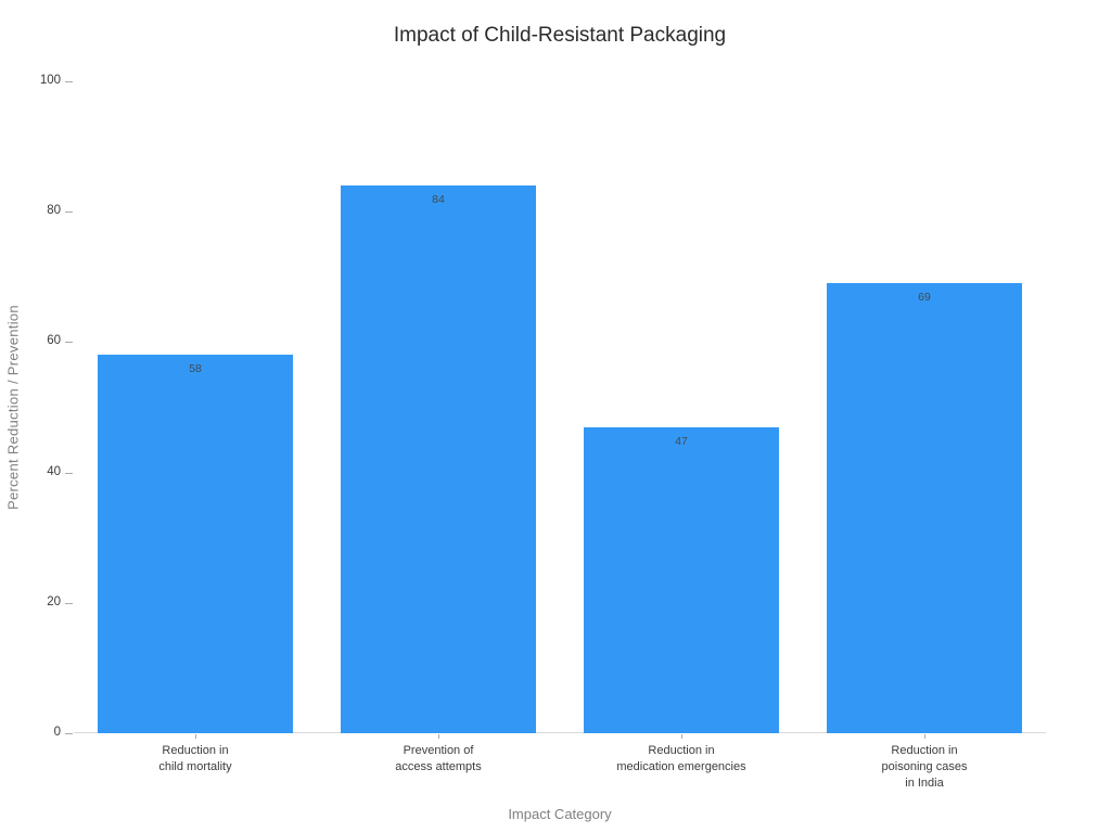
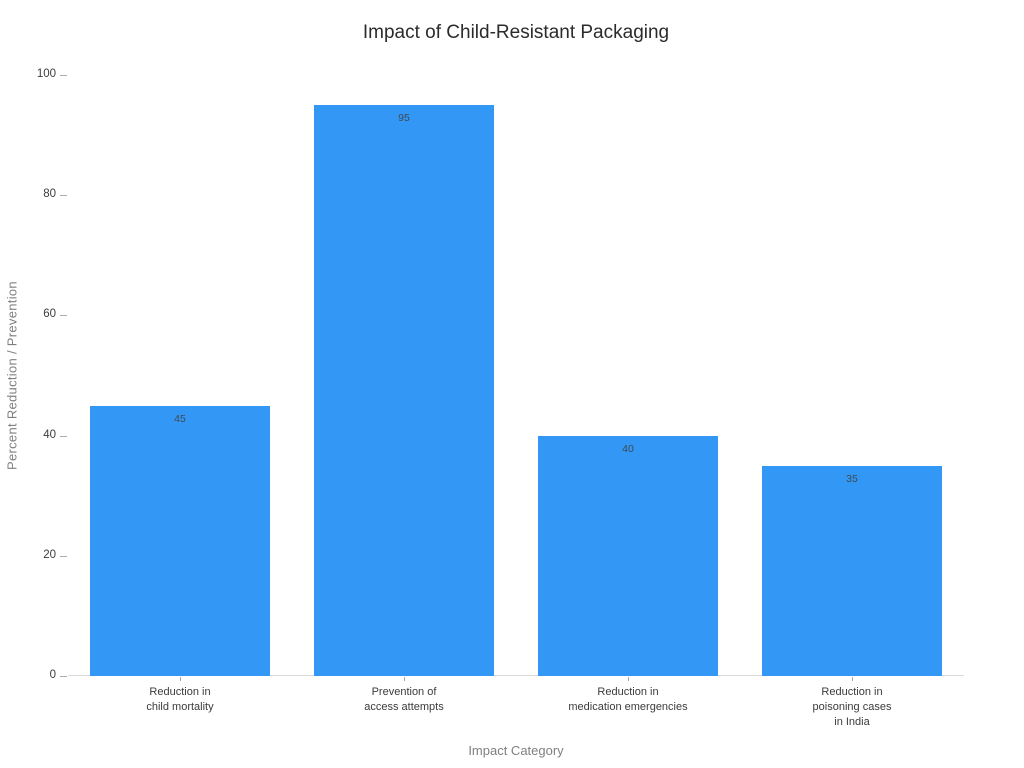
Reduction in child mortality: 58 -> 45
Prevention of access attempts: 84 -> 95
Reduction in medication emergencies: 47 -> 40
Reduction in poisoning cases in India: 69 -> 35
